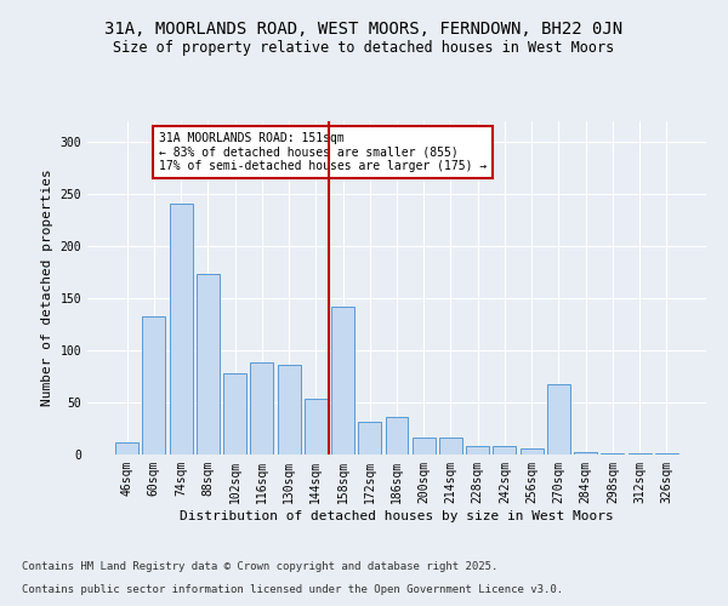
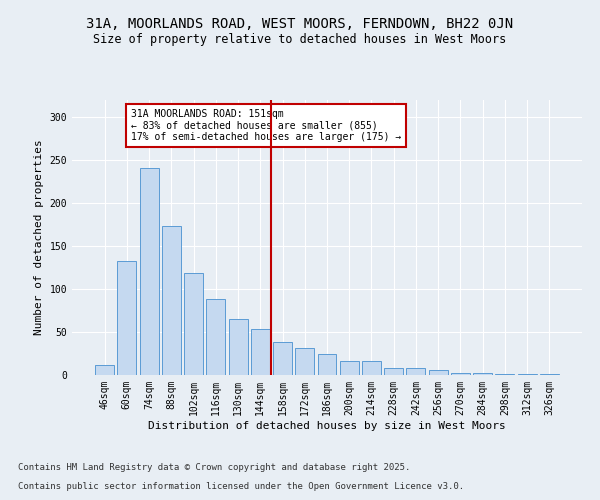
102sqm: 78 -> 119
130sqm: 86 -> 65
158sqm: 142 -> 38
186sqm: 36 -> 25
270sqm: 68 -> 2
